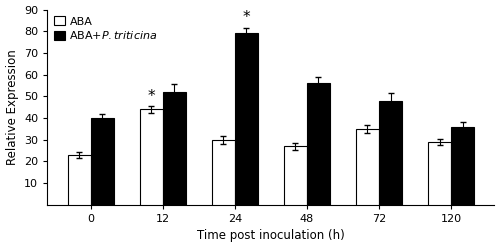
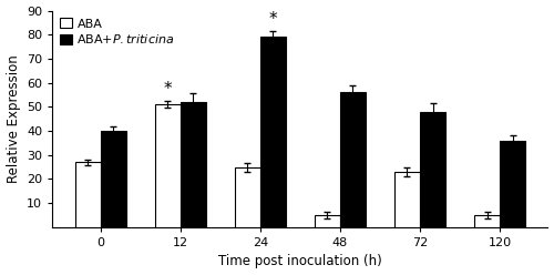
ABA/0: 23 -> 27
ABA/12: 44 -> 51
ABA/24: 30 -> 25
ABA/48: 27 -> 5
ABA/72: 35 -> 23
ABA/120: 29 -> 5
